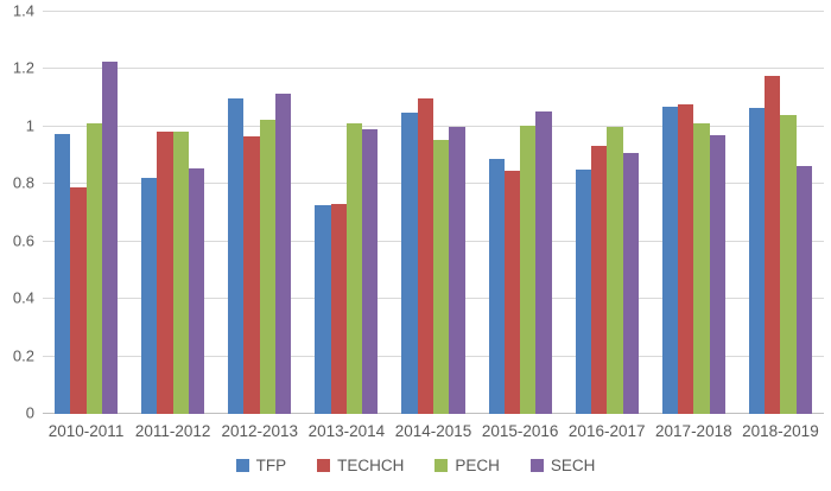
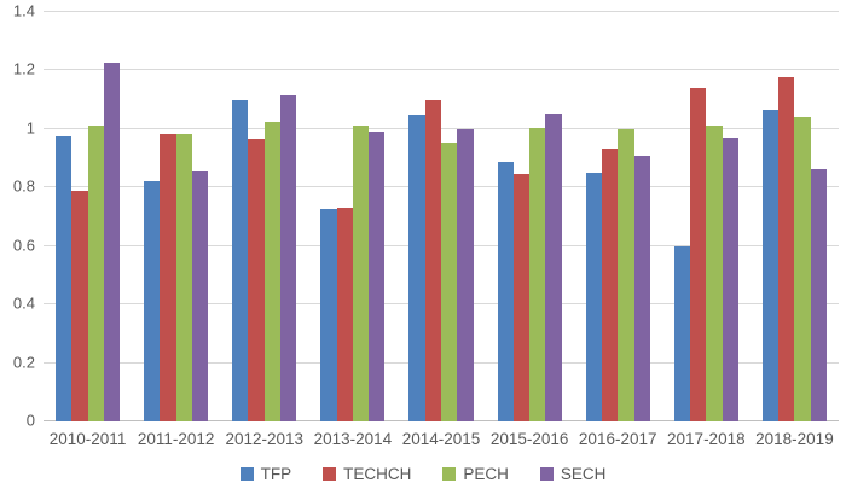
TFP/2017-2018: 1.07 -> 0.60
TECHCH/2017-2018: 1.08 -> 1.14
